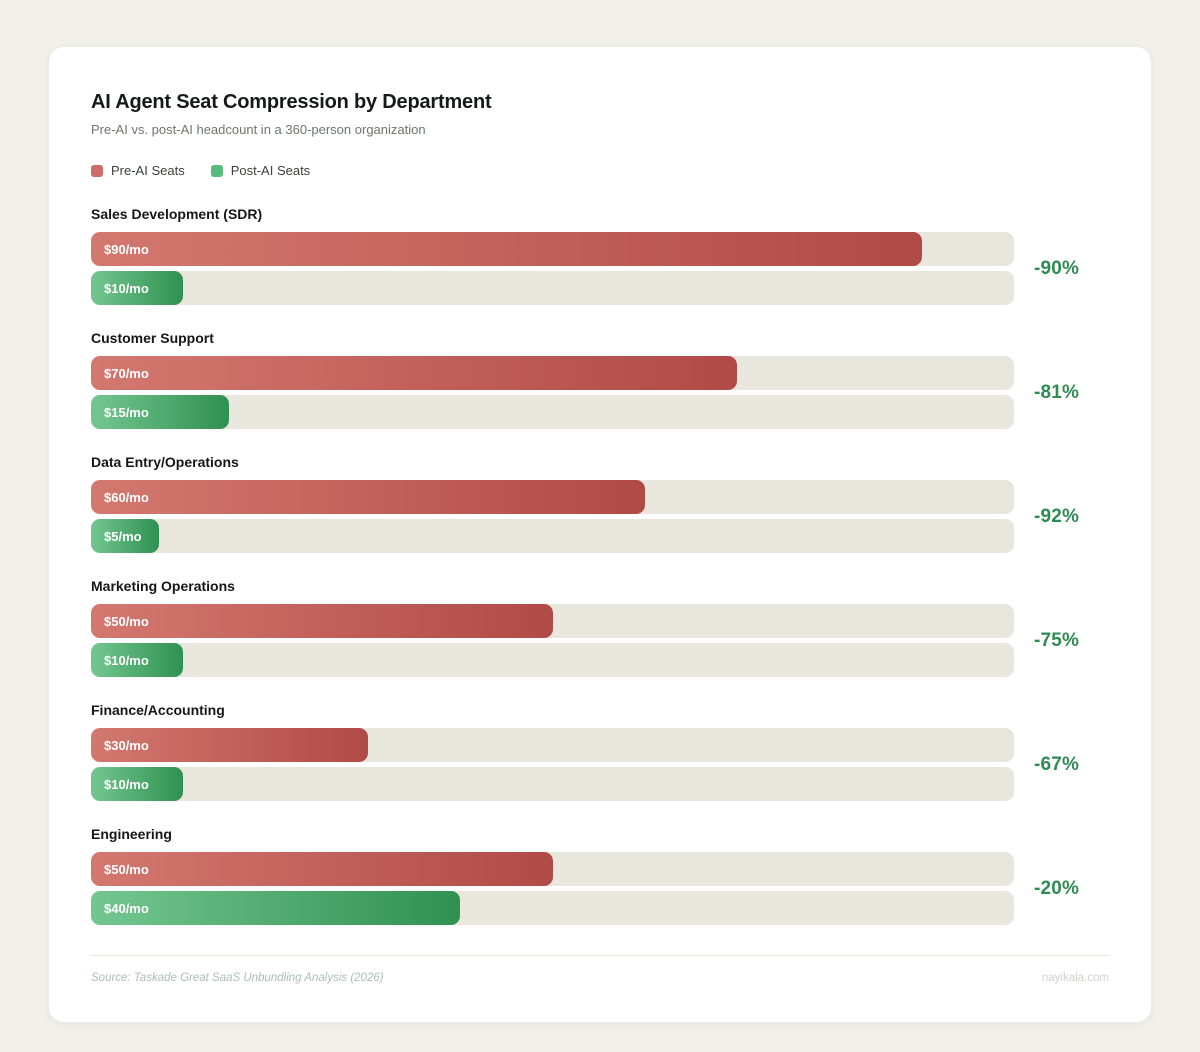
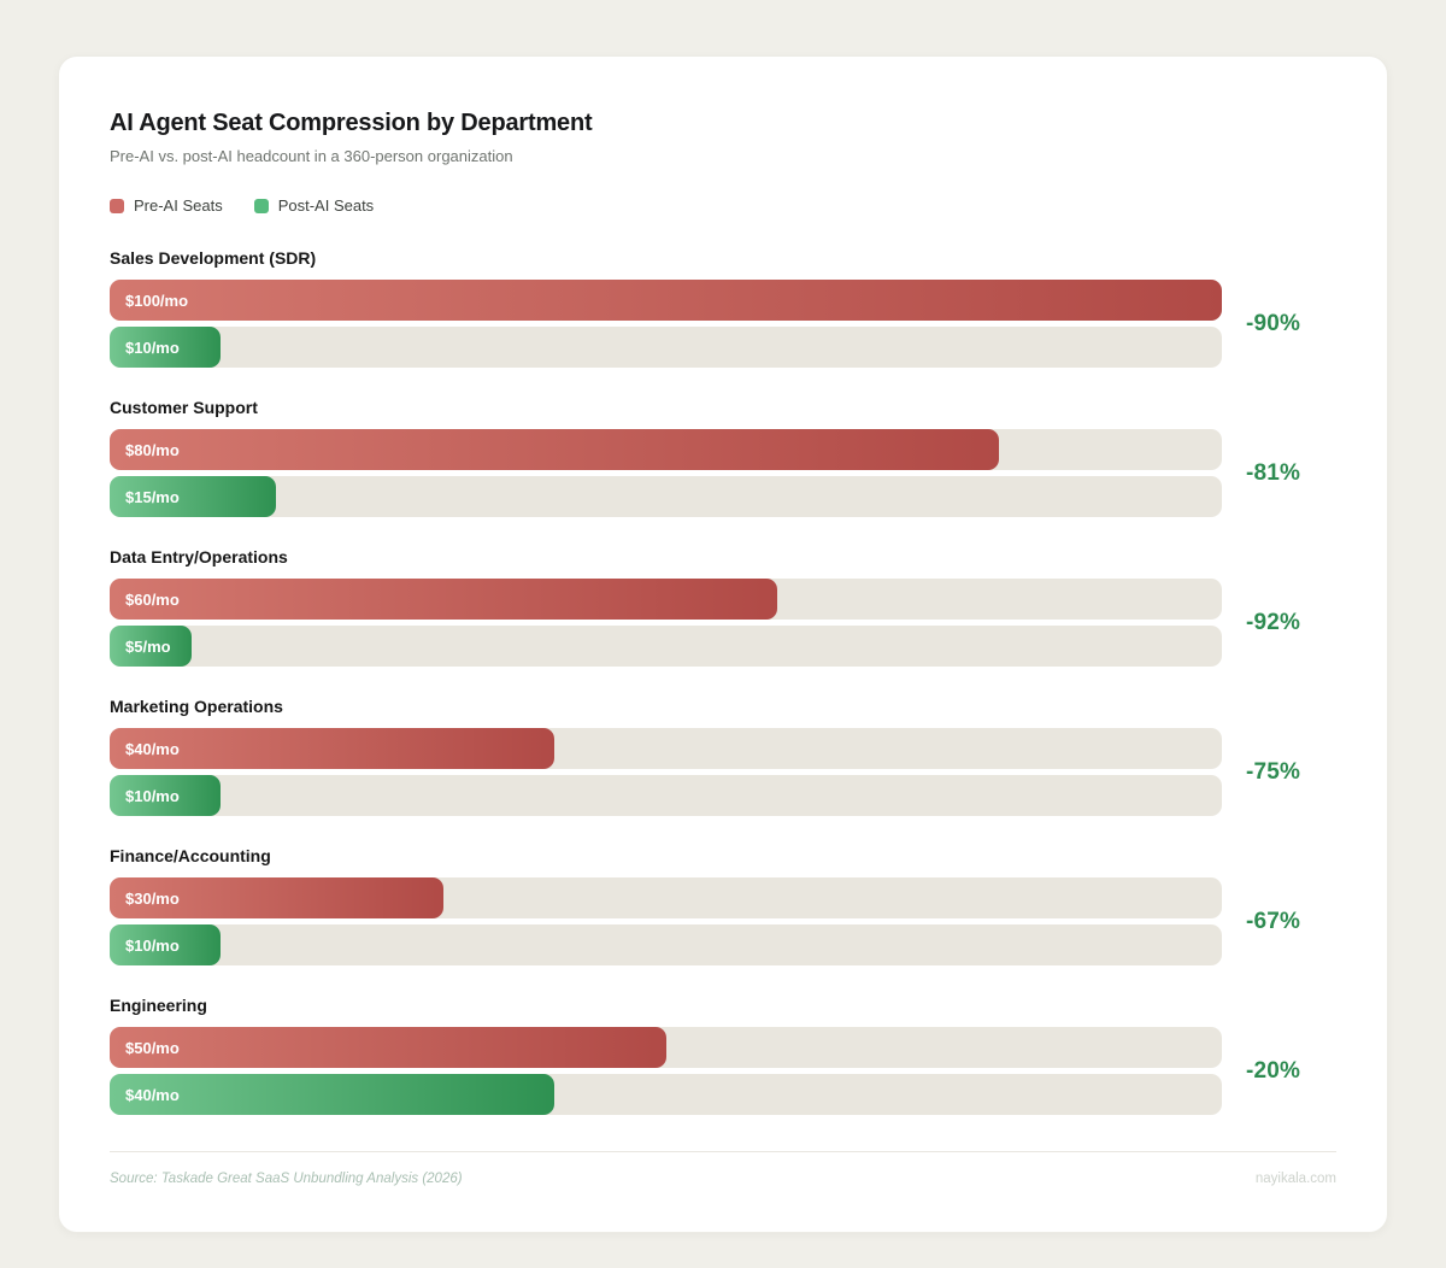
Pre-AI Seats/Sales Development (SDR): 90 -> 100
Pre-AI Seats/Customer Support: 70 -> 80
Pre-AI Seats/Marketing Operations: 50 -> 40
